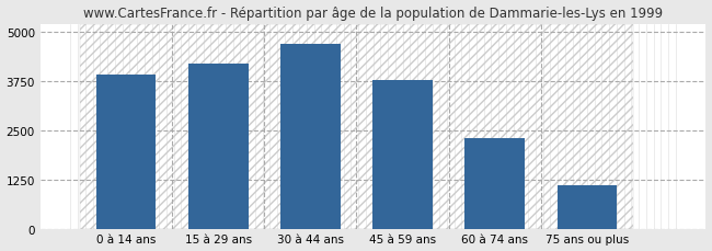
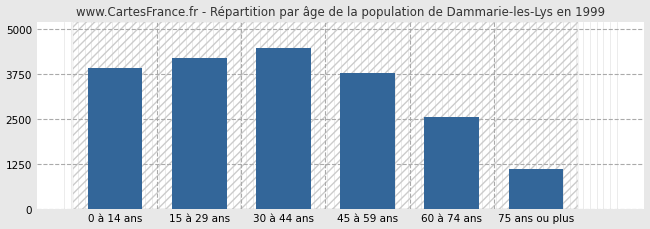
30 à 44 ans: 4680 -> 4450
60 à 74 ans: 2300 -> 2550
